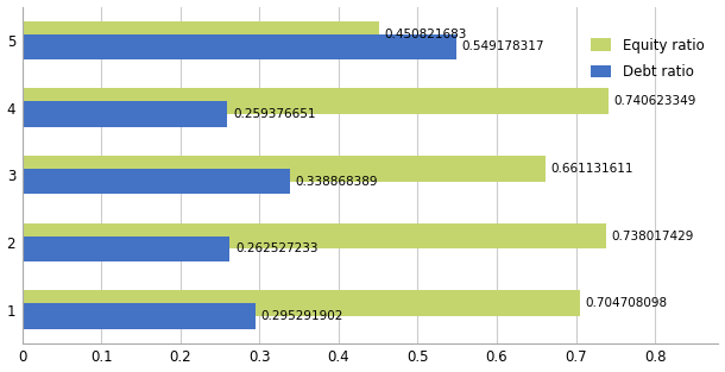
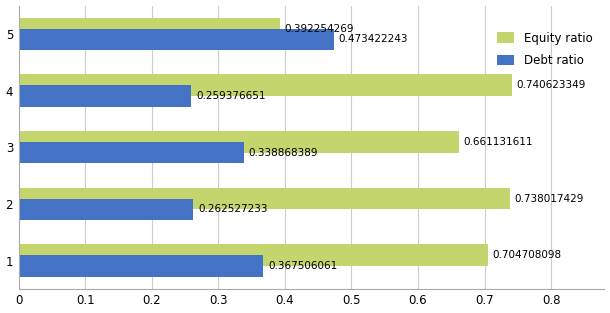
Equity ratio/5: 0.450821683 -> 0.392254269
Debt ratio/5: 0.549178317 -> 0.473422243
Debt ratio/1: 0.295291902 -> 0.367506061
